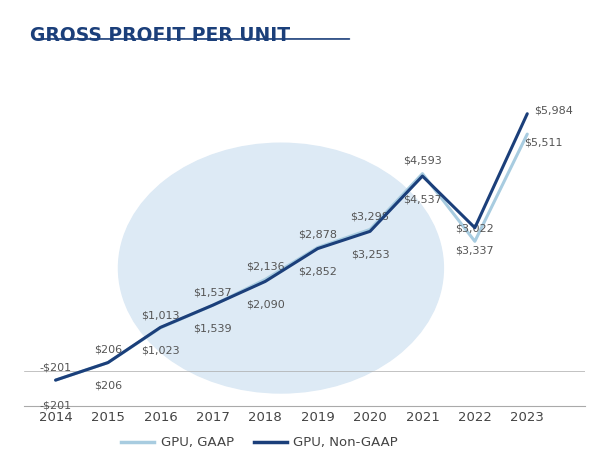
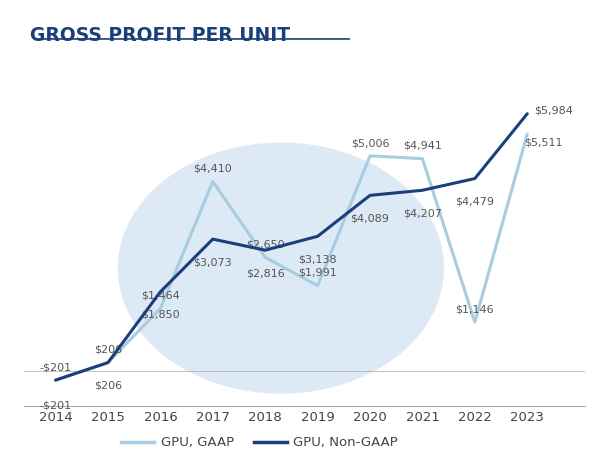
GPU, GAAP/2016: $1,013 -> $1,464
GPU, Non-GAAP/2016: $1,023 -> $1,850
GPU, GAAP/2017: $1,537 -> $4,410
GPU, Non-GAAP/2017: $1,539 -> $3,073
GPU, GAAP/2018: $2,136 -> $2,650
GPU, Non-GAAP/2018: $2,090 -> $2,816
GPU, GAAP/2019: $2,878 -> $1,991
GPU, Non-GAAP/2019: $2,852 -> $3,138
GPU, GAAP/2020: $3,298 -> $5,006
GPU, Non-GAAP/2020: $3,253 -> $4,089
GPU, GAAP/2021: $4,593 -> $4,941
GPU, Non-GAAP/2021: $4,537 -> $4,207
GPU, GAAP/2022: $3,022 -> $1,146
GPU, Non-GAAP/2022: $3,337 -> $4,479
